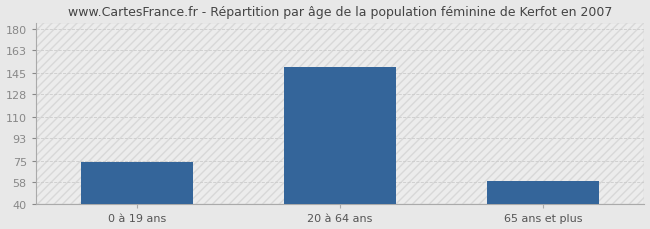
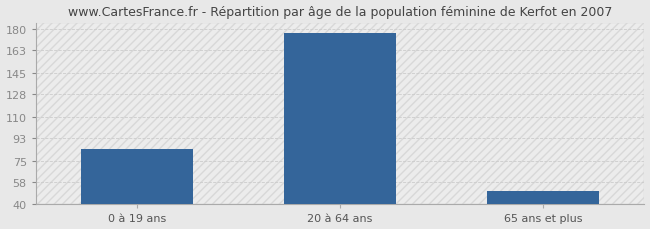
0 à 19 ans: 74 -> 84
20 à 64 ans: 150 -> 177
65 ans et plus: 59 -> 51
